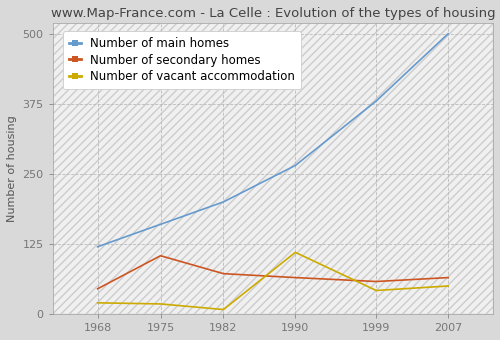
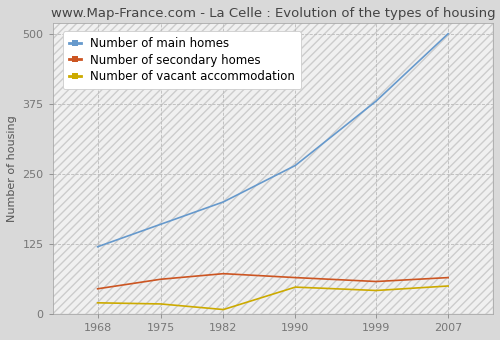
Number of secondary homes/1975: 104 -> 62
Number of vacant accommodation/1990: 110 -> 48
